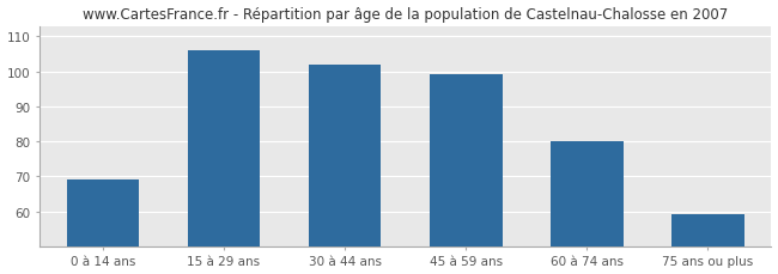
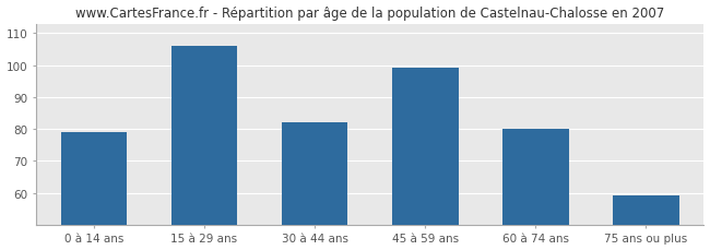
0 à 14 ans: 69 -> 79
30 à 44 ans: 102 -> 82
